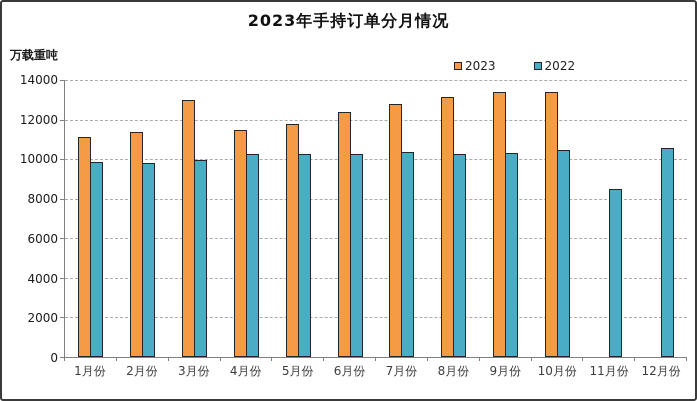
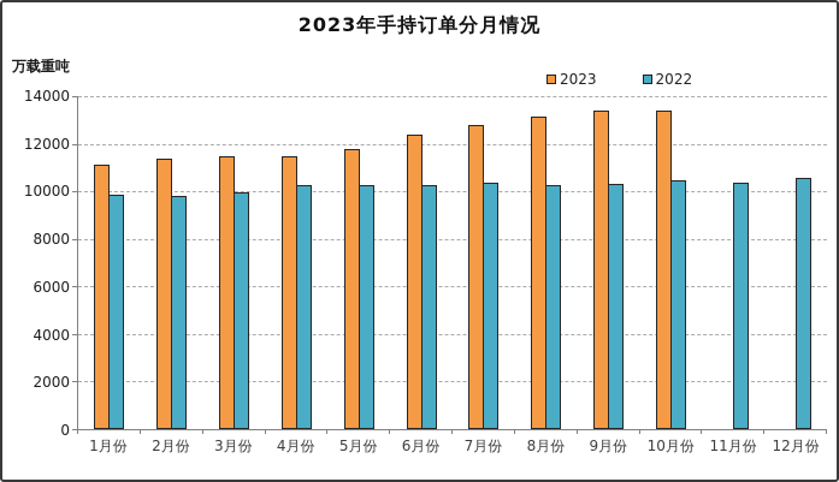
2023/3月份: 13000 -> 11400
2022/11月份: 8500 -> 10300
